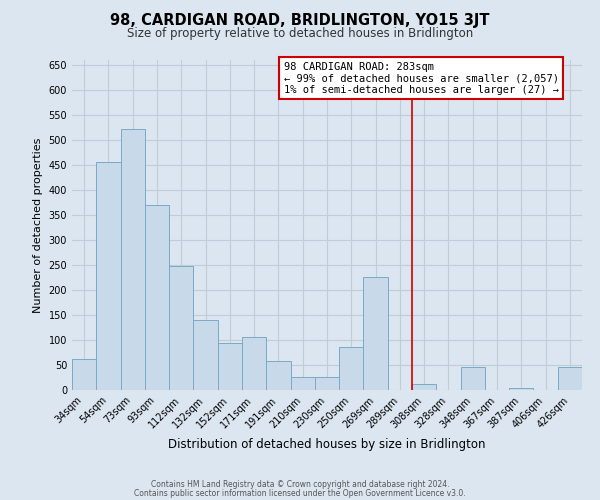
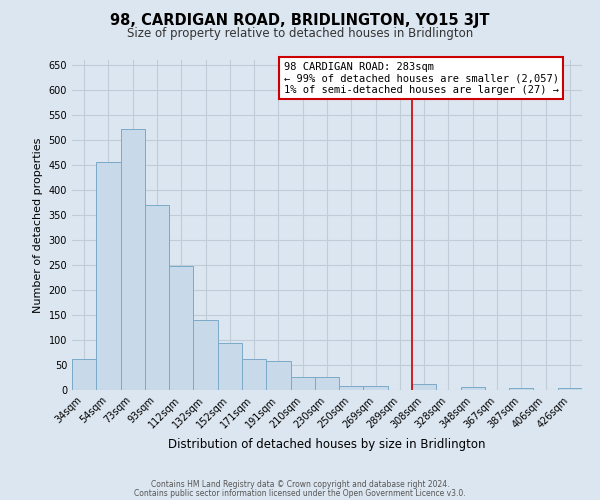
171sqm: 106 -> 62
250sqm: 86 -> 8
269sqm: 226 -> 8
348sqm: 46 -> 7
426sqm: 46 -> 5
